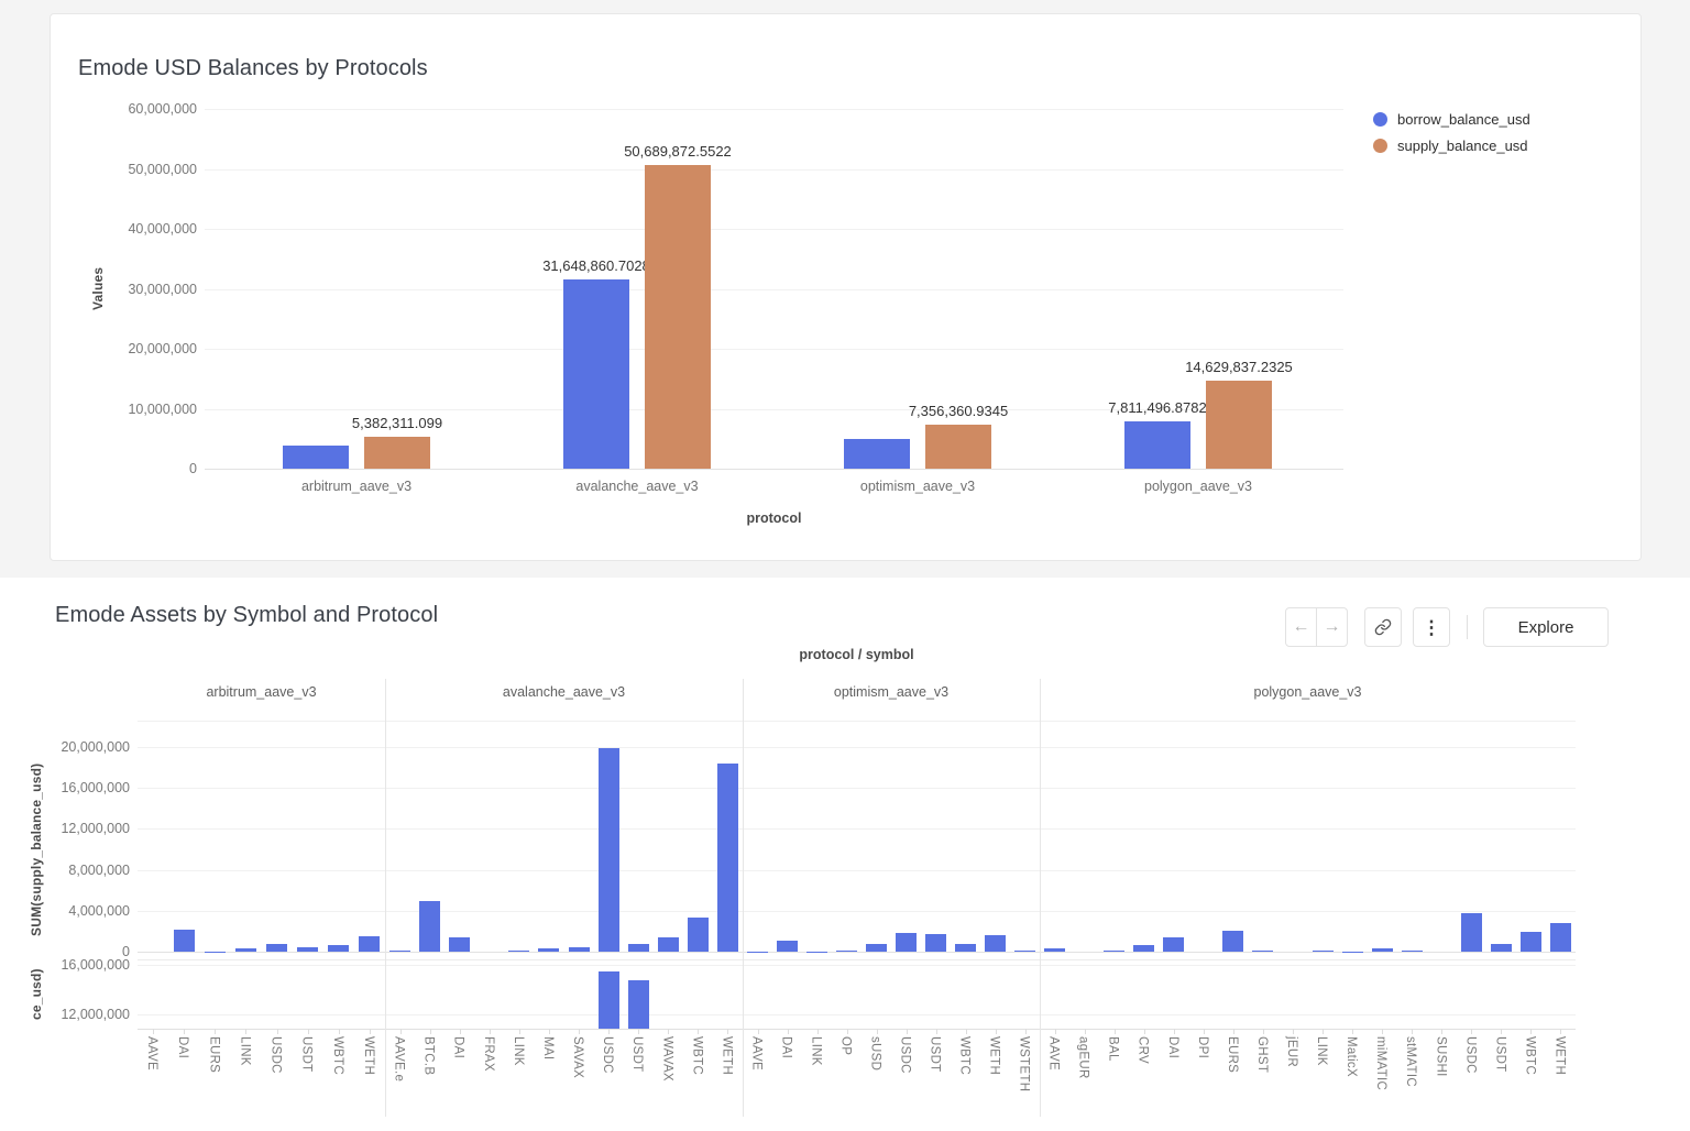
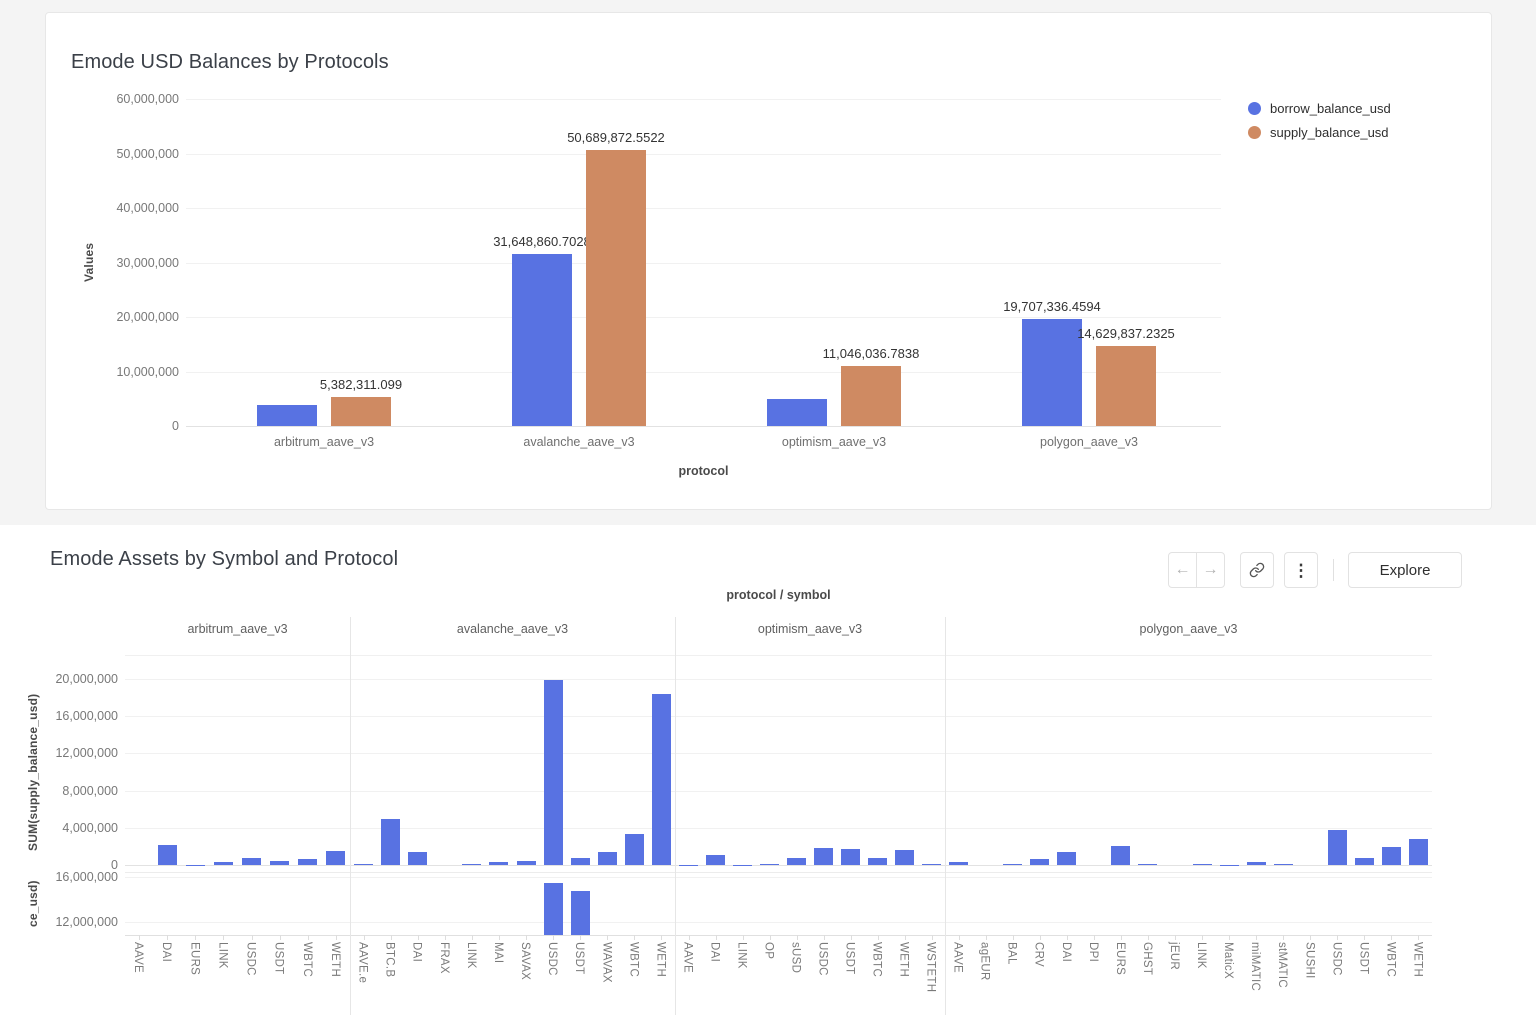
Emode USD Balances by Protocols/supply_balance_usd/optimism_aave_v3: 7,356,360.9345 -> 11,046,036.7838
Emode USD Balances by Protocols/borrow_balance_usd/polygon_aave_v3: 7,811,496.8782 -> 19,707,336.4594
